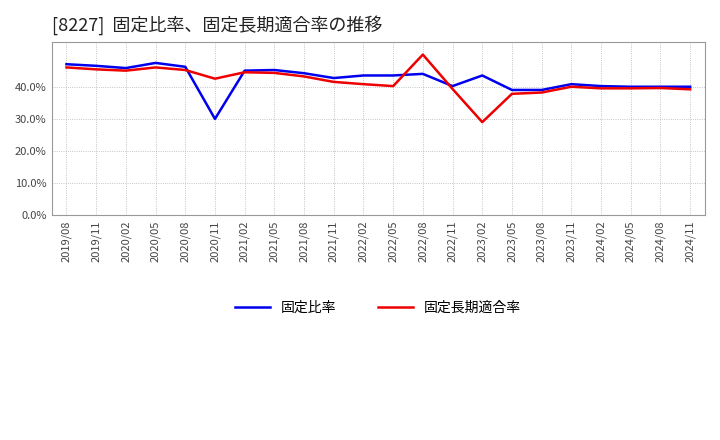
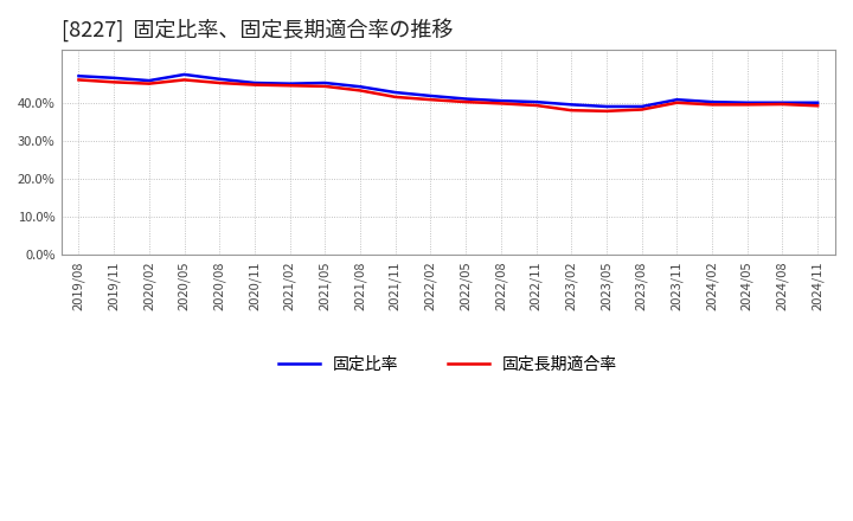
固定比率/2020/11: 30.0% -> 45.2%
固定長期適合率/2020/11: 42.5% -> 44.7%
固定比率/2022/02: 43.5% -> 41.8%
固定比率/2022/05: 43.5% -> 41.0%
固定比率/2022/08: 44.0% -> 40.5%
固定長期適合率/2022/08: 50.0% -> 39.8%
固定比率/2023/02: 43.5% -> 39.5%
固定長期適合率/2023/02: 29.0% -> 38.0%
